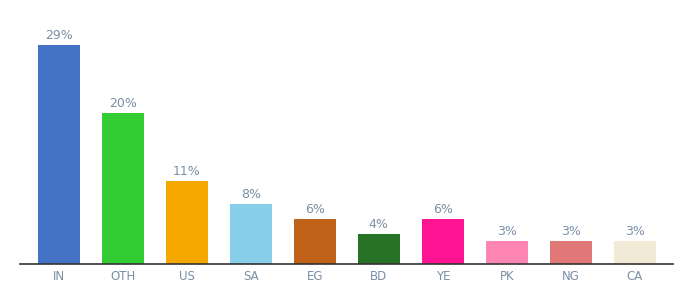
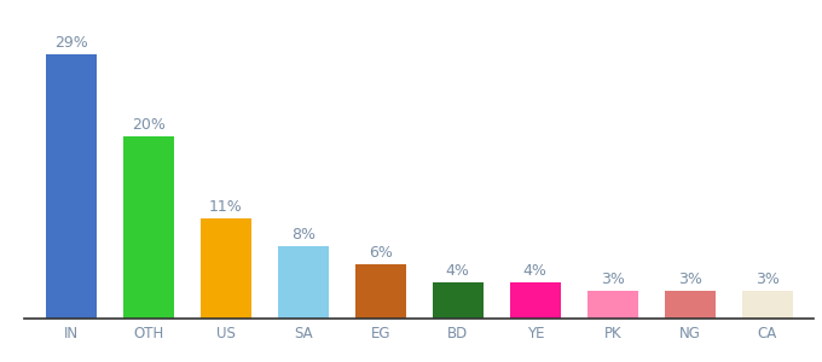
YE: 6% -> 4%
